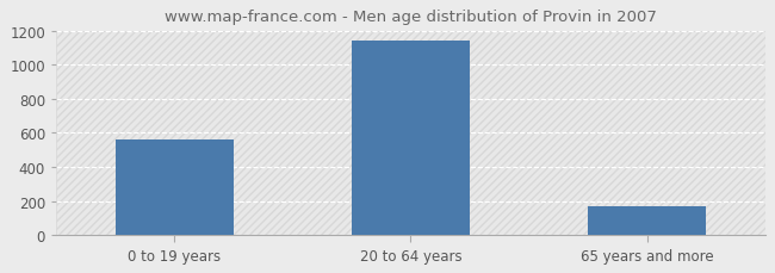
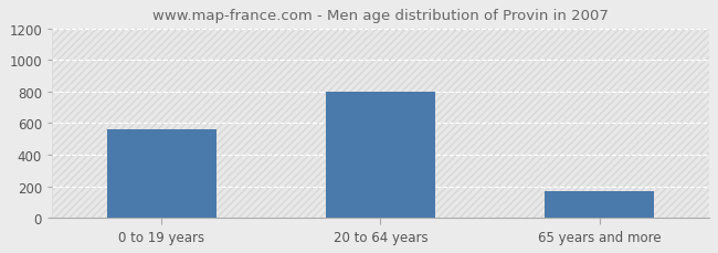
20 to 64 years: 1140 -> 800
